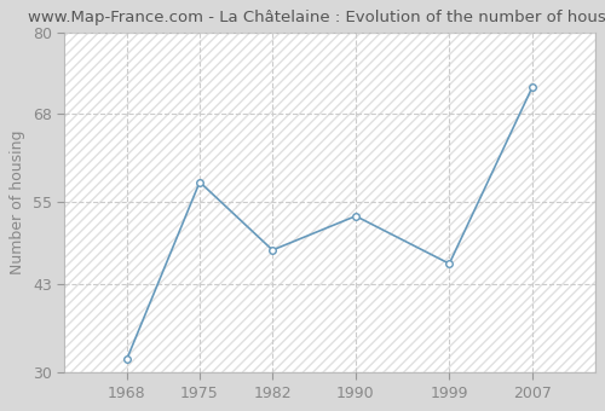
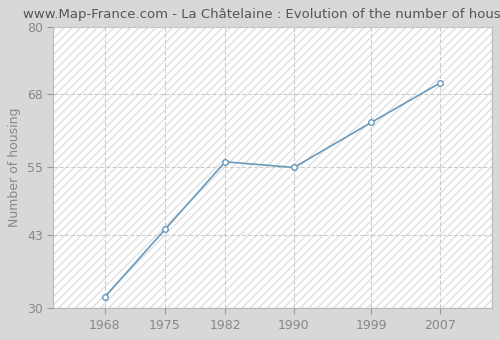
1975: 58 -> 44
1982: 48 -> 56
1990: 53 -> 55
1999: 46 -> 63
2007: 72 -> 70
